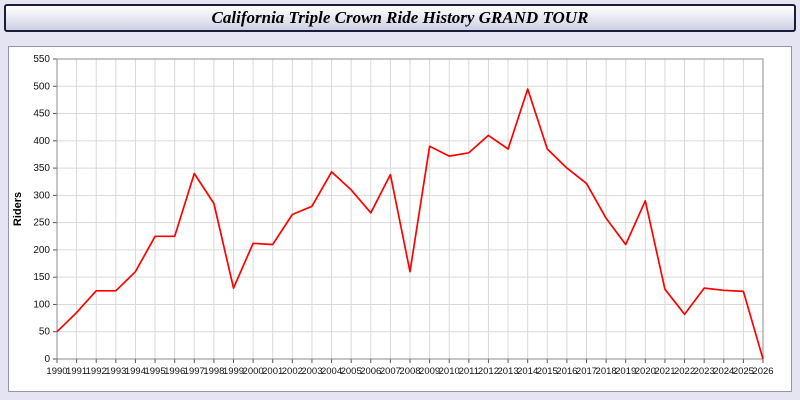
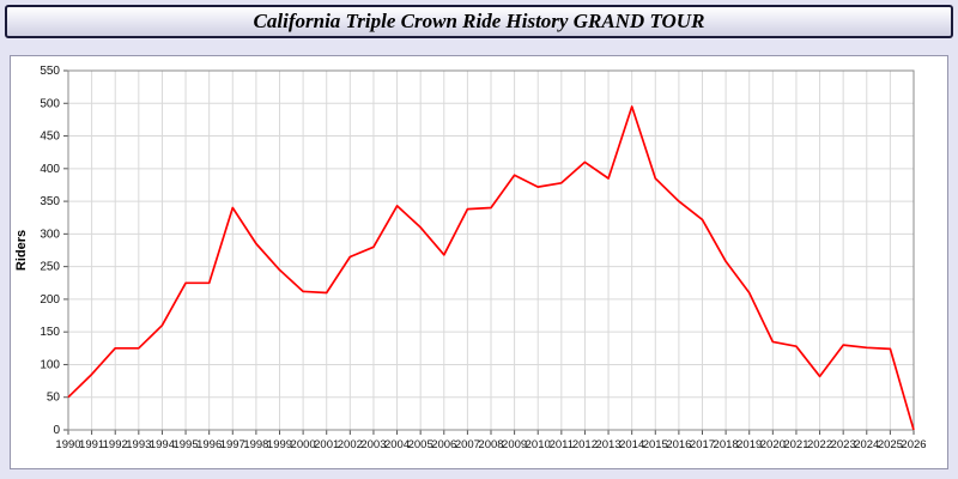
1999: 130 -> 240
2008: 160 -> 340
2020: 290 -> 140
